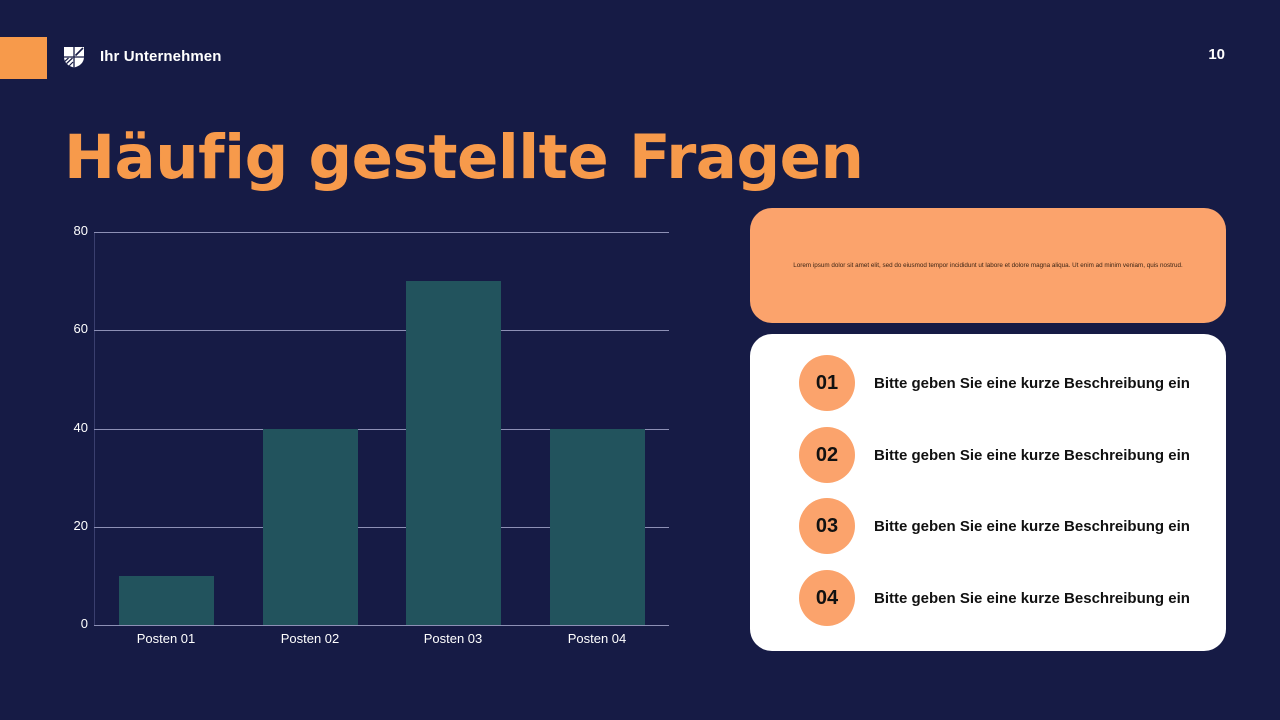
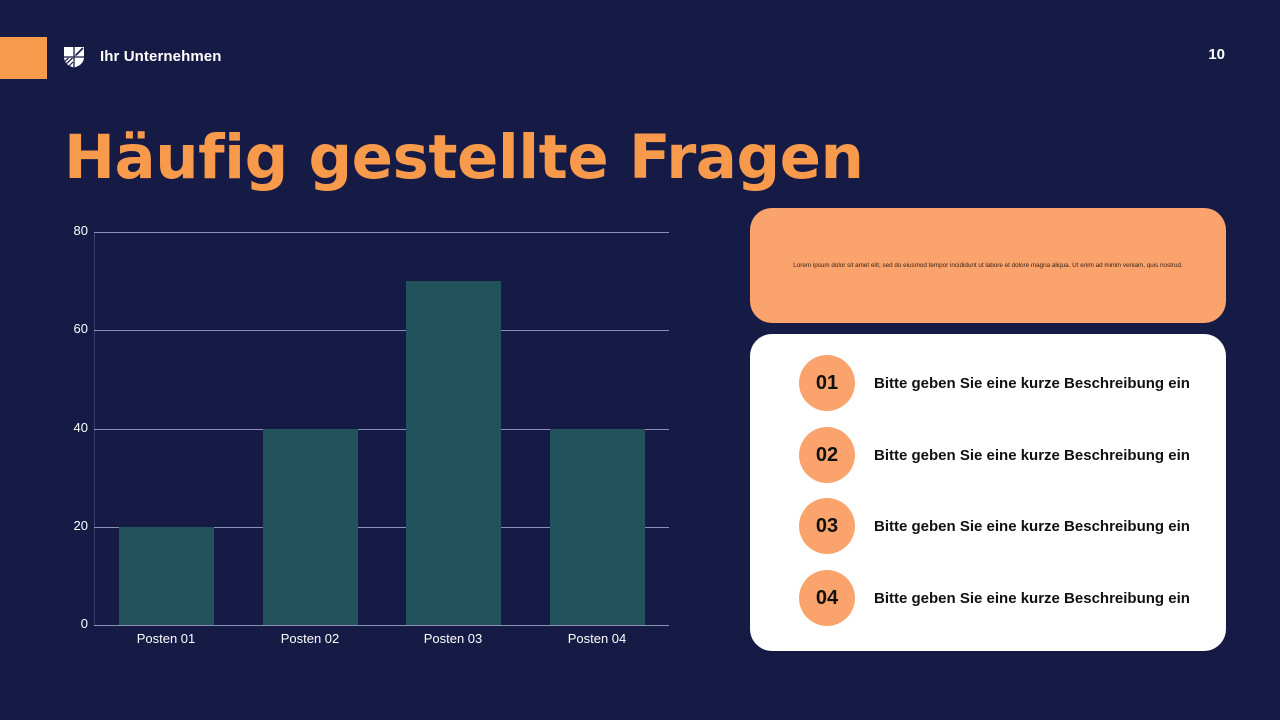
Posten 01: 10 -> 20
